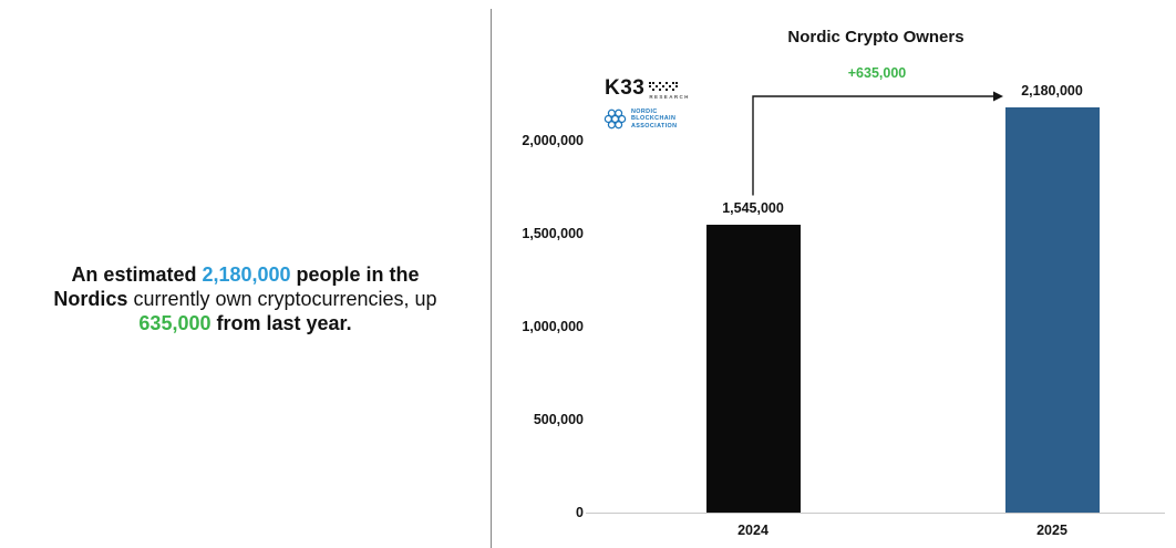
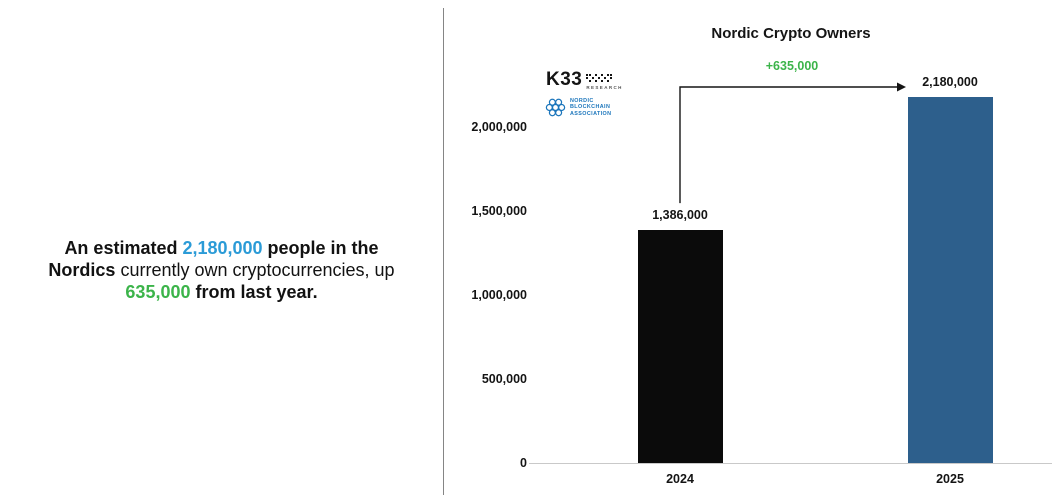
2024: 1,545,000 -> 1,386,000
